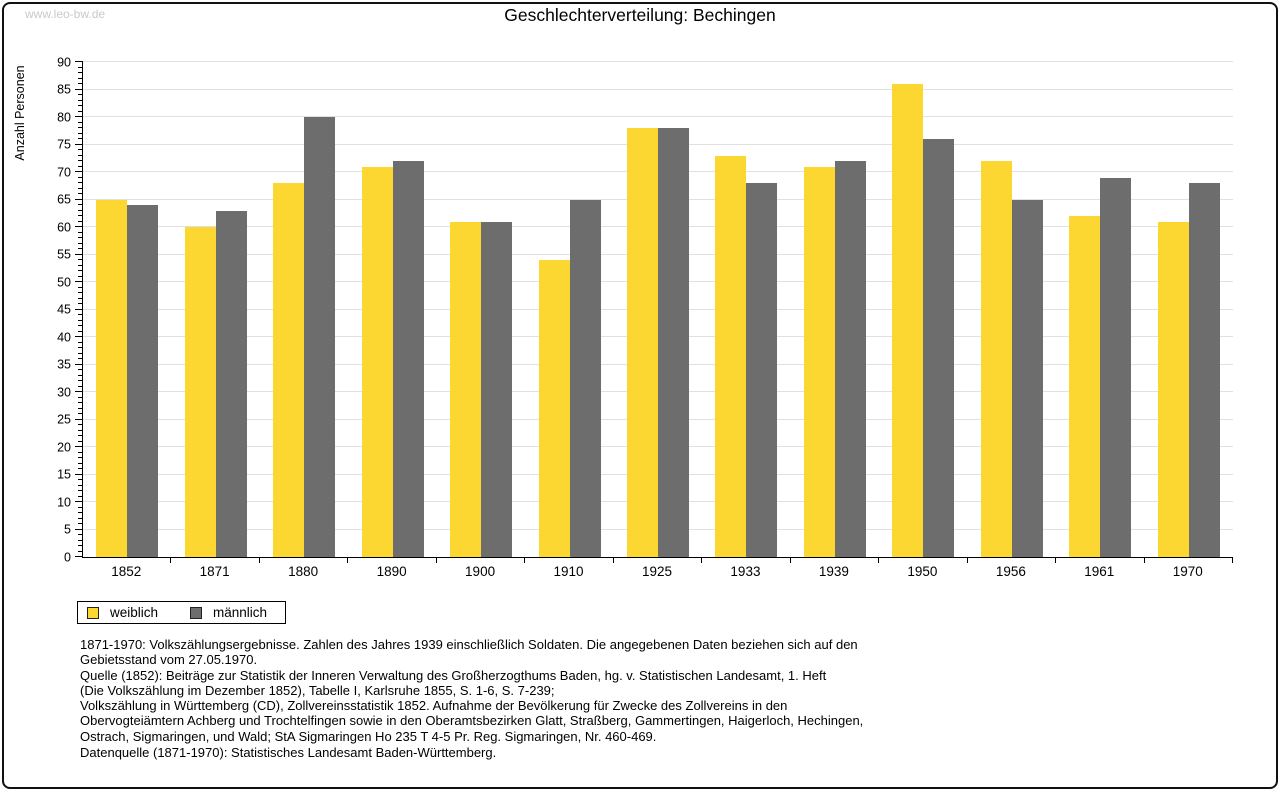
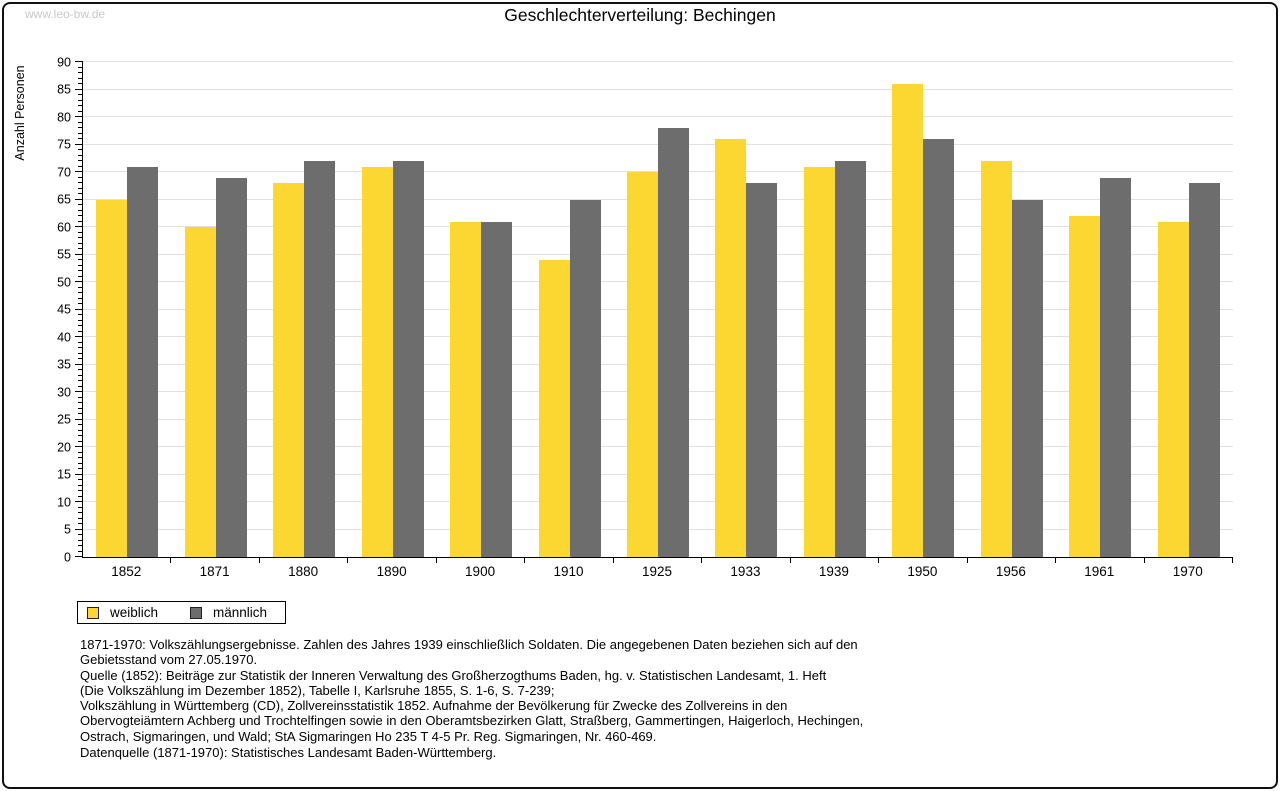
männlich/1852: 64 -> 71
männlich/1871: 63 -> 69
männlich/1880: 80 -> 72
weiblich/1925: 78 -> 70
weiblich/1933: 73 -> 76
